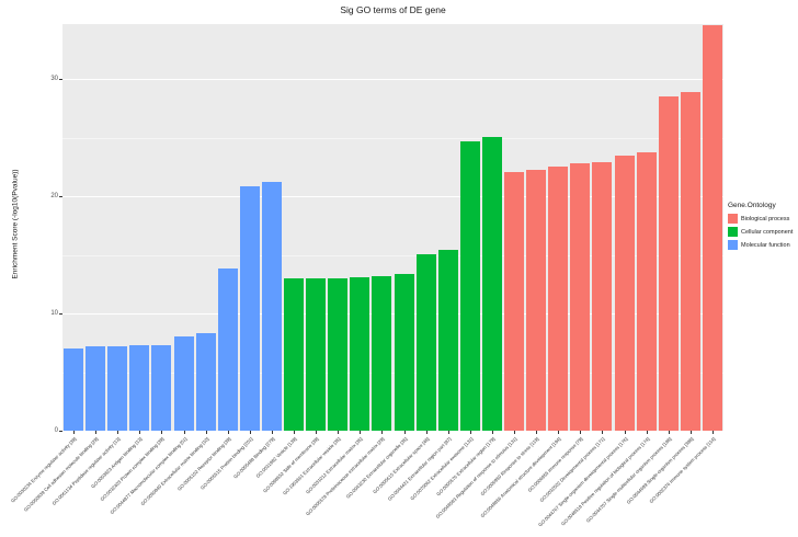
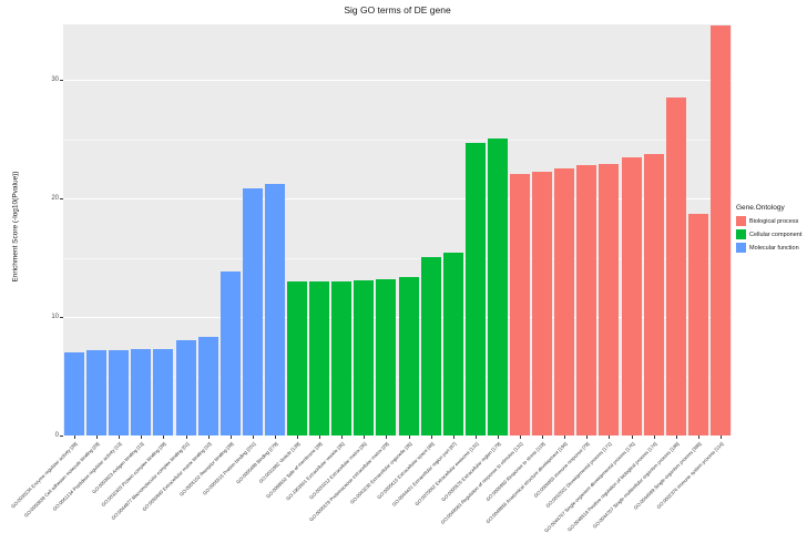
GO:0044699 Single-organism process [388]: 28.9 -> 18.7
